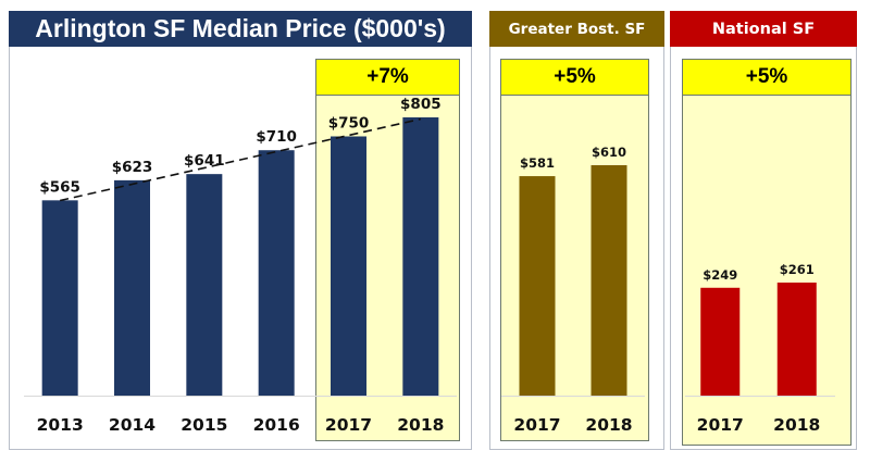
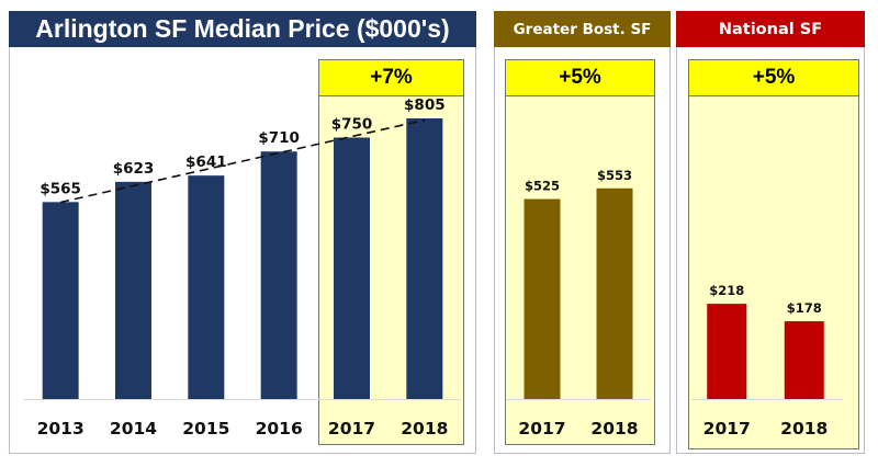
Greater Bost. SF/2017: $581 -> $525
Greater Bost. SF/2018: $610 -> $553
National SF/2017: $249 -> $218
National SF/2018: $261 -> $178
